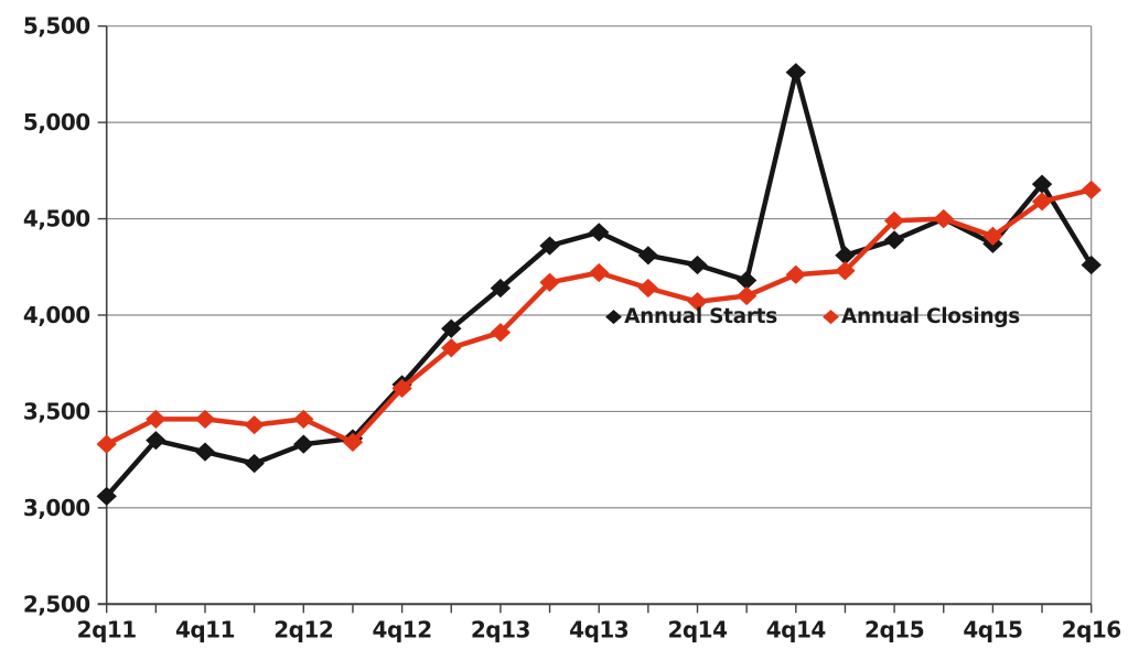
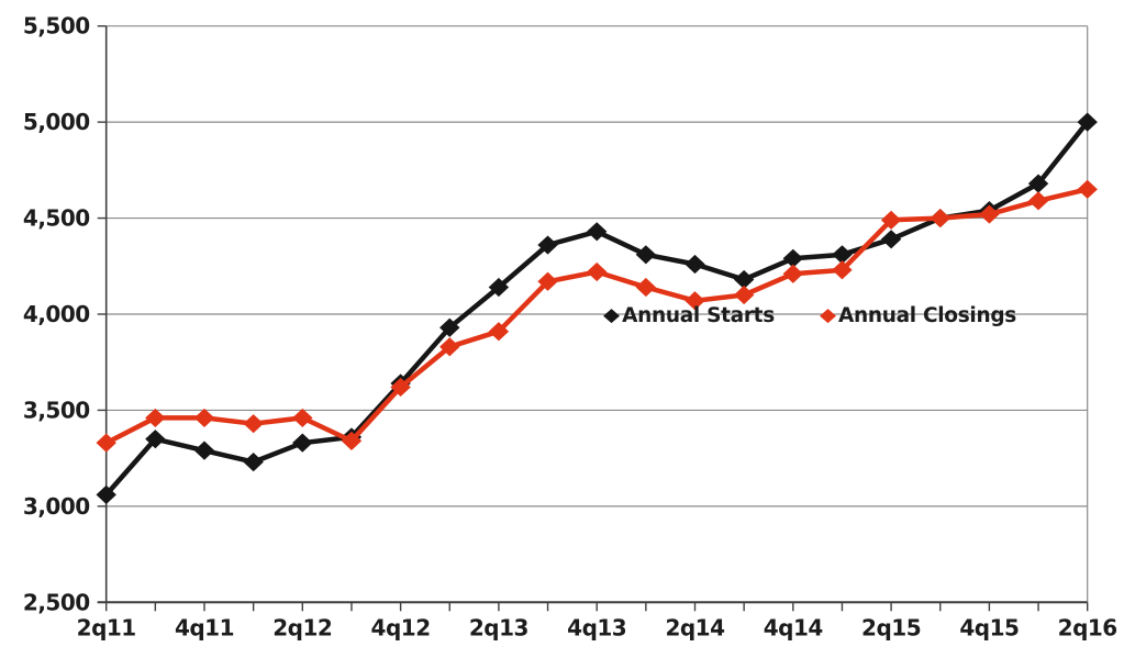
Annual Starts/4q14: 5260 -> 4290
Annual Starts/4q15: 4370 -> 4540
Annual Closings/4q15: 4410 -> 4520
Annual Starts/2q16: 4260 -> 5000
